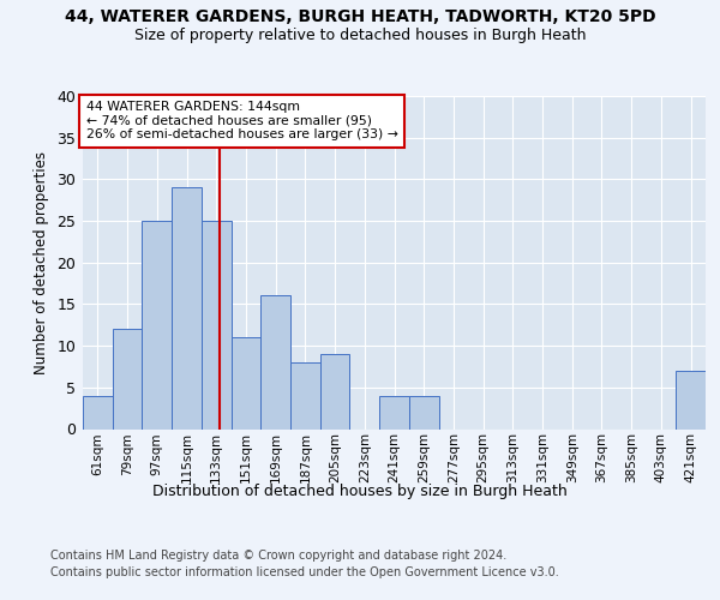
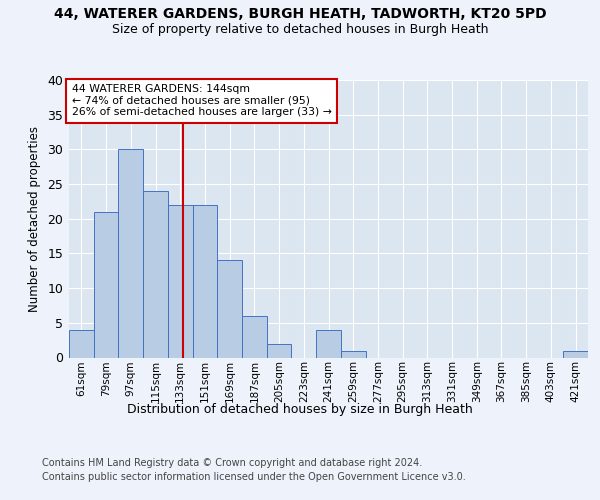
79sqm: 12 -> 21
97sqm: 25 -> 30
115sqm: 29 -> 24
133sqm: 25 -> 22
151sqm: 11 -> 22
169sqm: 16 -> 14
187sqm: 8 -> 6
205sqm: 9 -> 2
259sqm: 4 -> 1
421sqm: 7 -> 1
